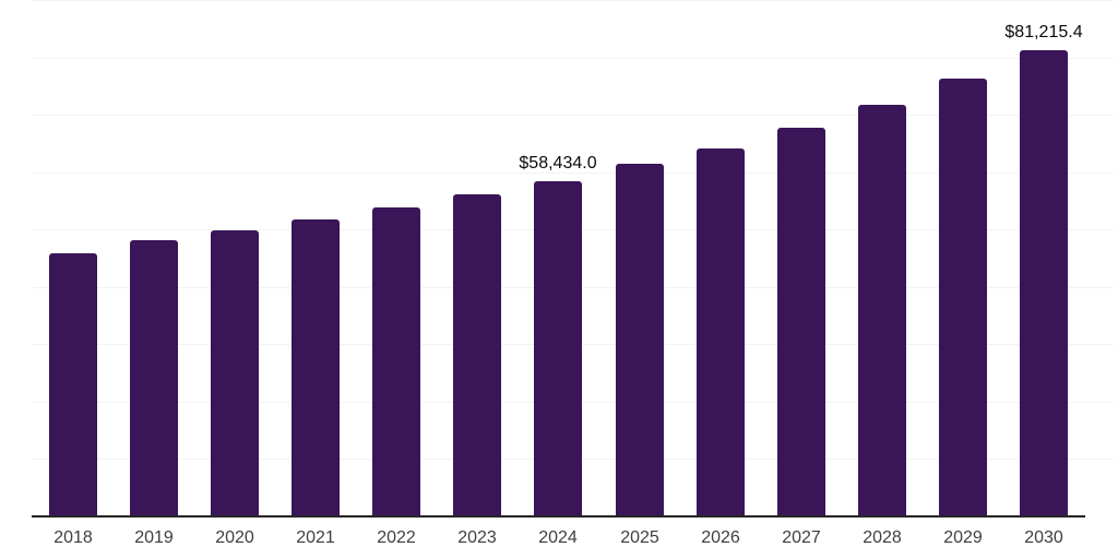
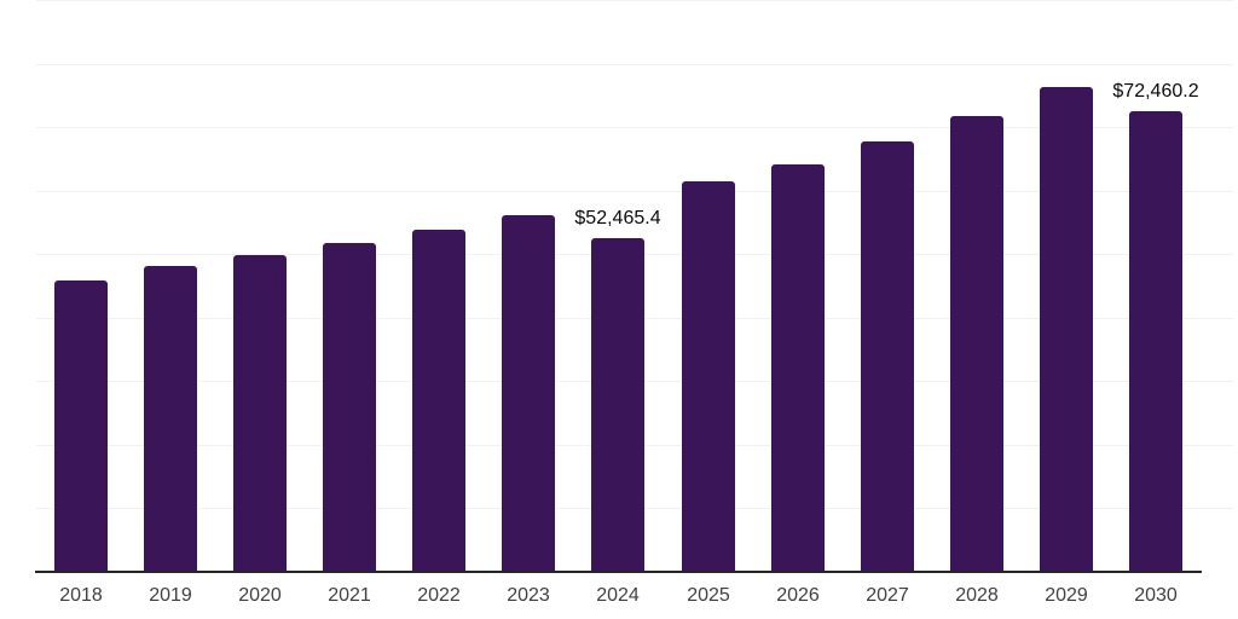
2024: $58,434.0 -> $52,465.4
2030: $81,215.4 -> $72,460.2
